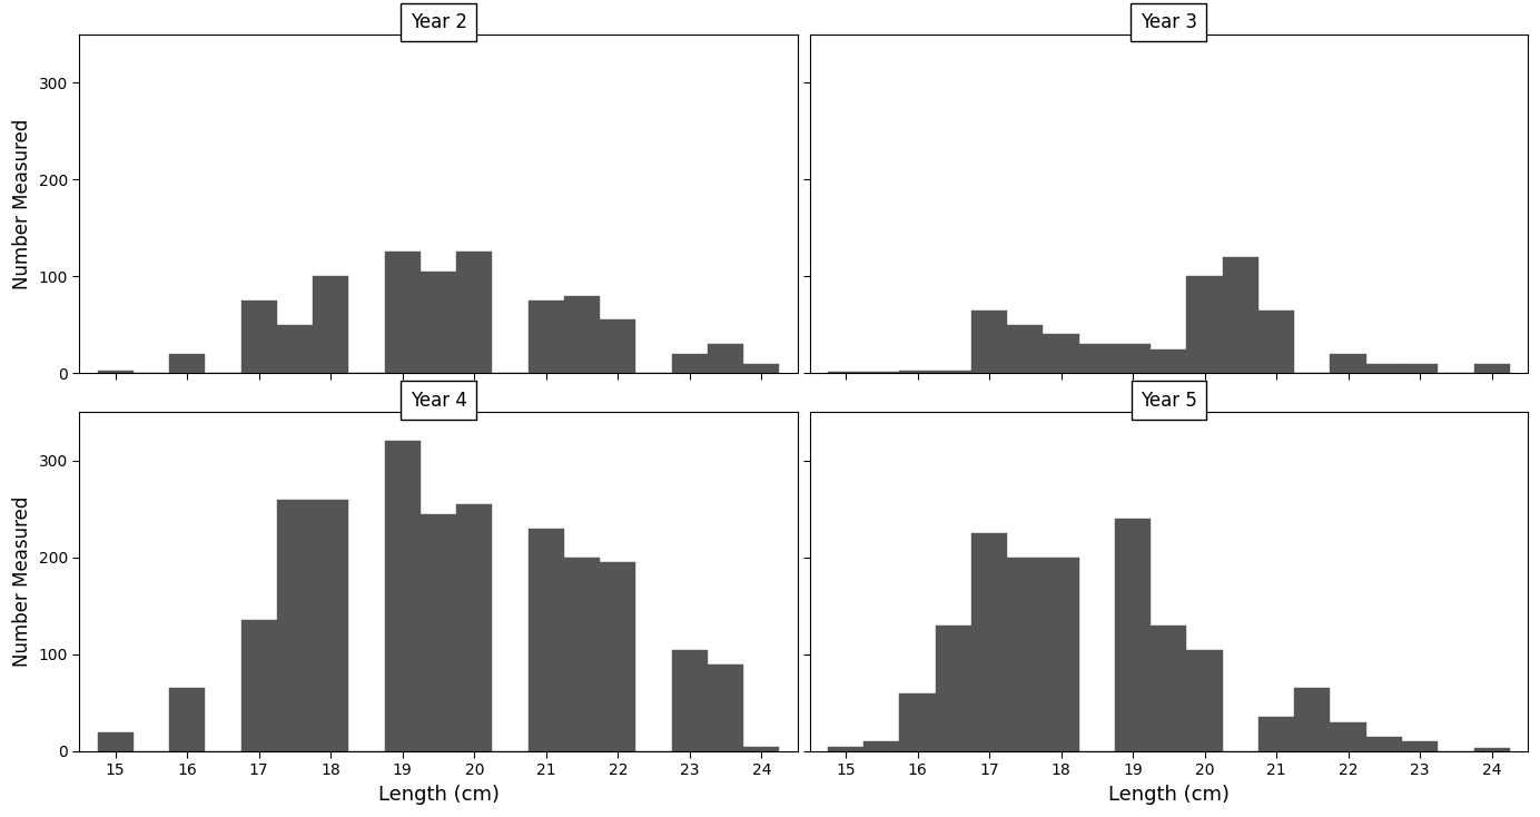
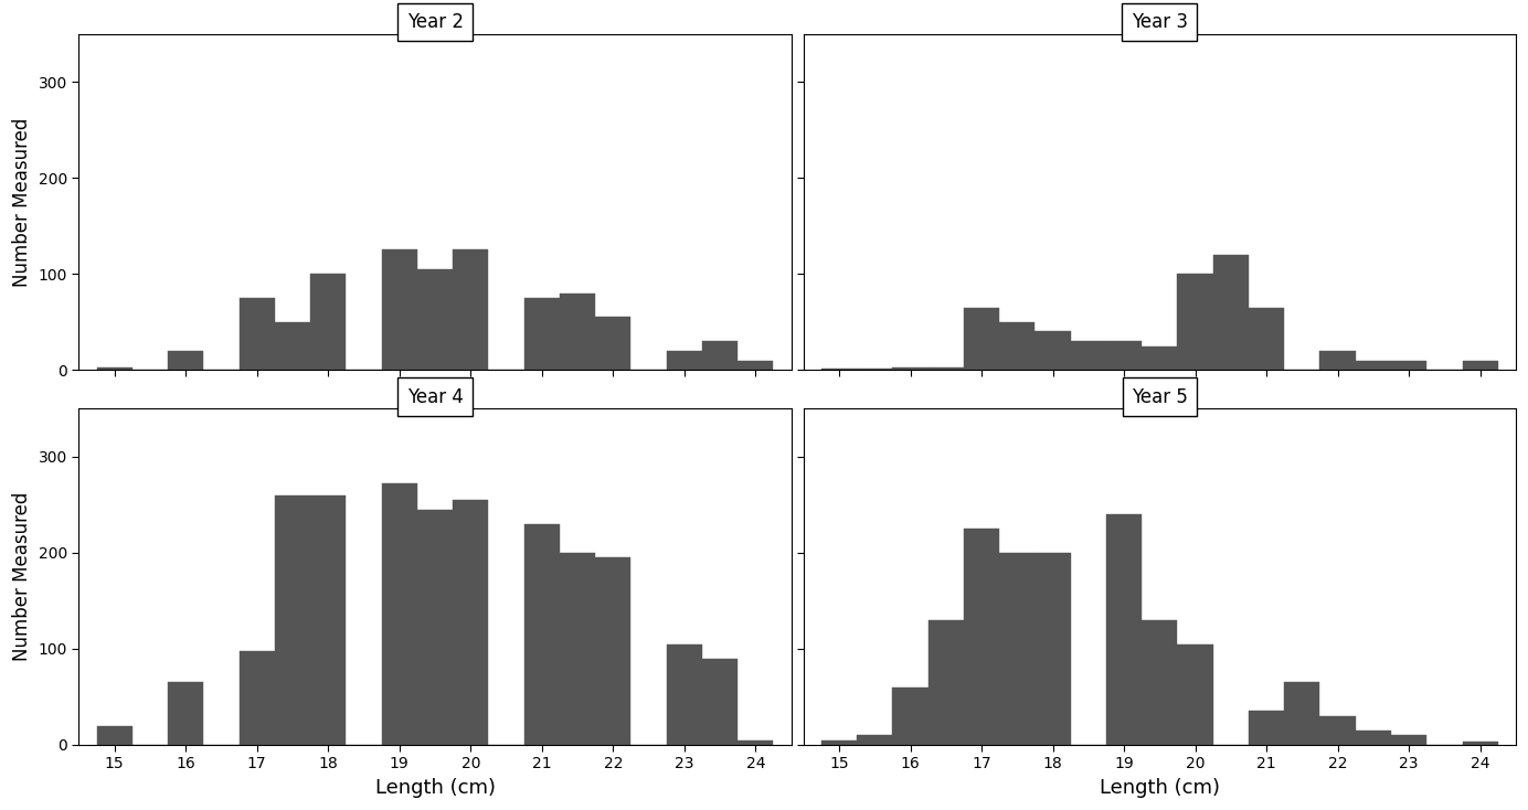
Year 4/17: 135 -> 98
Year 4/19: 320 -> 272
